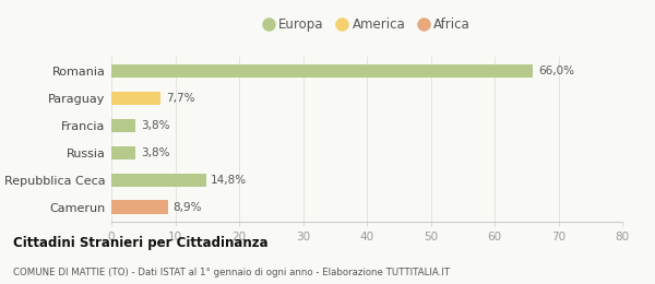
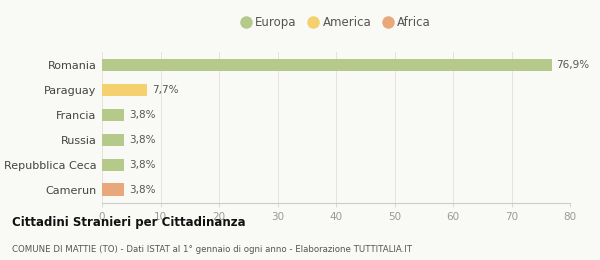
Romania: 66,0% -> 76,9%
Repubblica Ceca: 14,8% -> 3,8%
Camerun: 8,9% -> 3,8%
